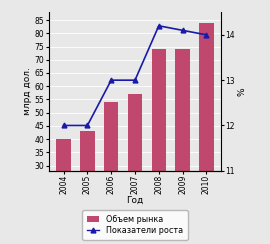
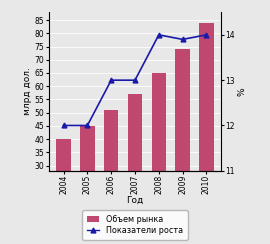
Объем рынка/2005: 43 -> 45
Объем рынка/2006: 54 -> 51
Объем рынка/2008: 74 -> 65
Показатели роста/2008: 14.2 -> 14.0
Показатели роста/2009: 14.1 -> 13.9
